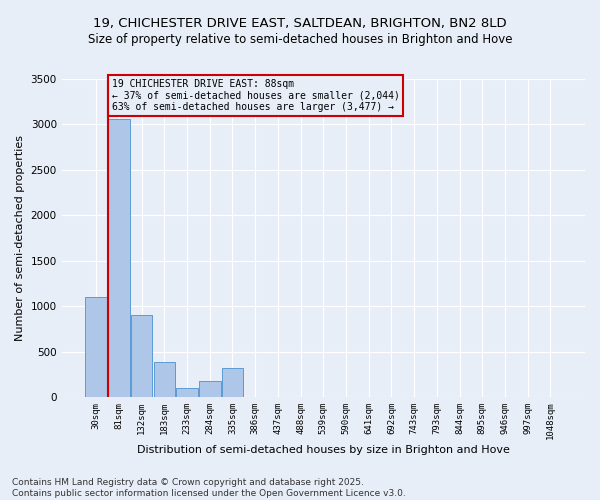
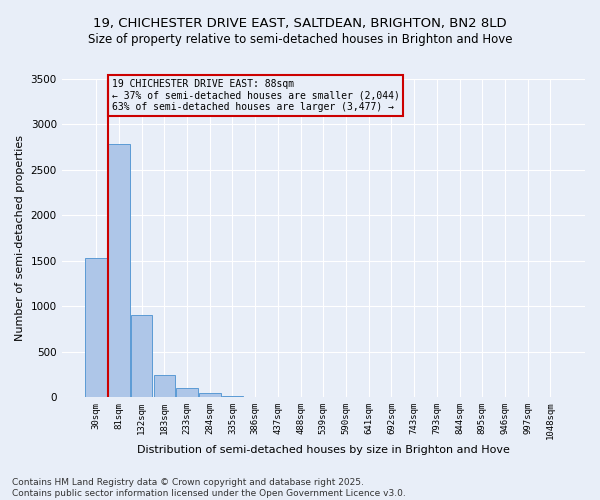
30sqm: 1100 -> 1530
81sqm: 3060 -> 2780
183sqm: 380 -> 240
284sqm: 180 -> 40
335sqm: 320 -> 20
